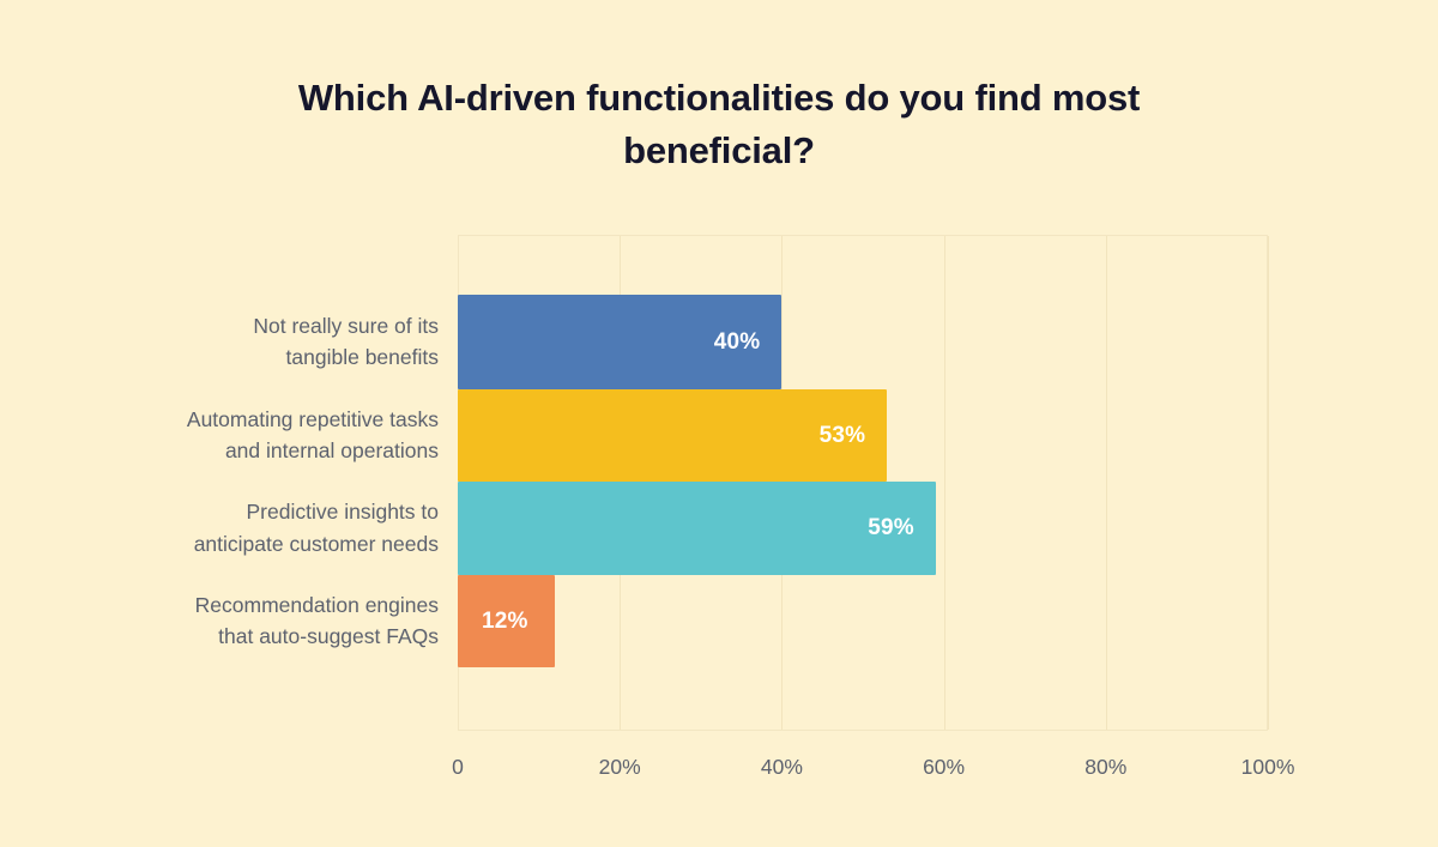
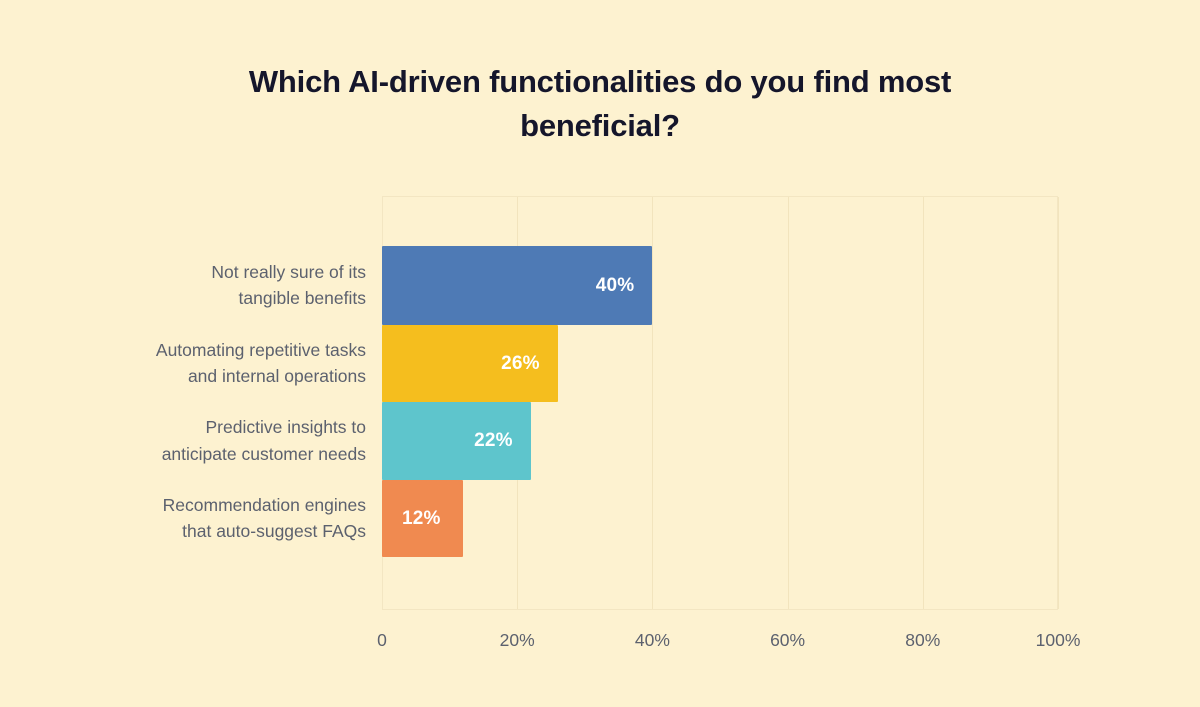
Automating repetitive tasks and internal operations: 53% -> 26%
Predictive insights to anticipate customer needs: 59% -> 22%
